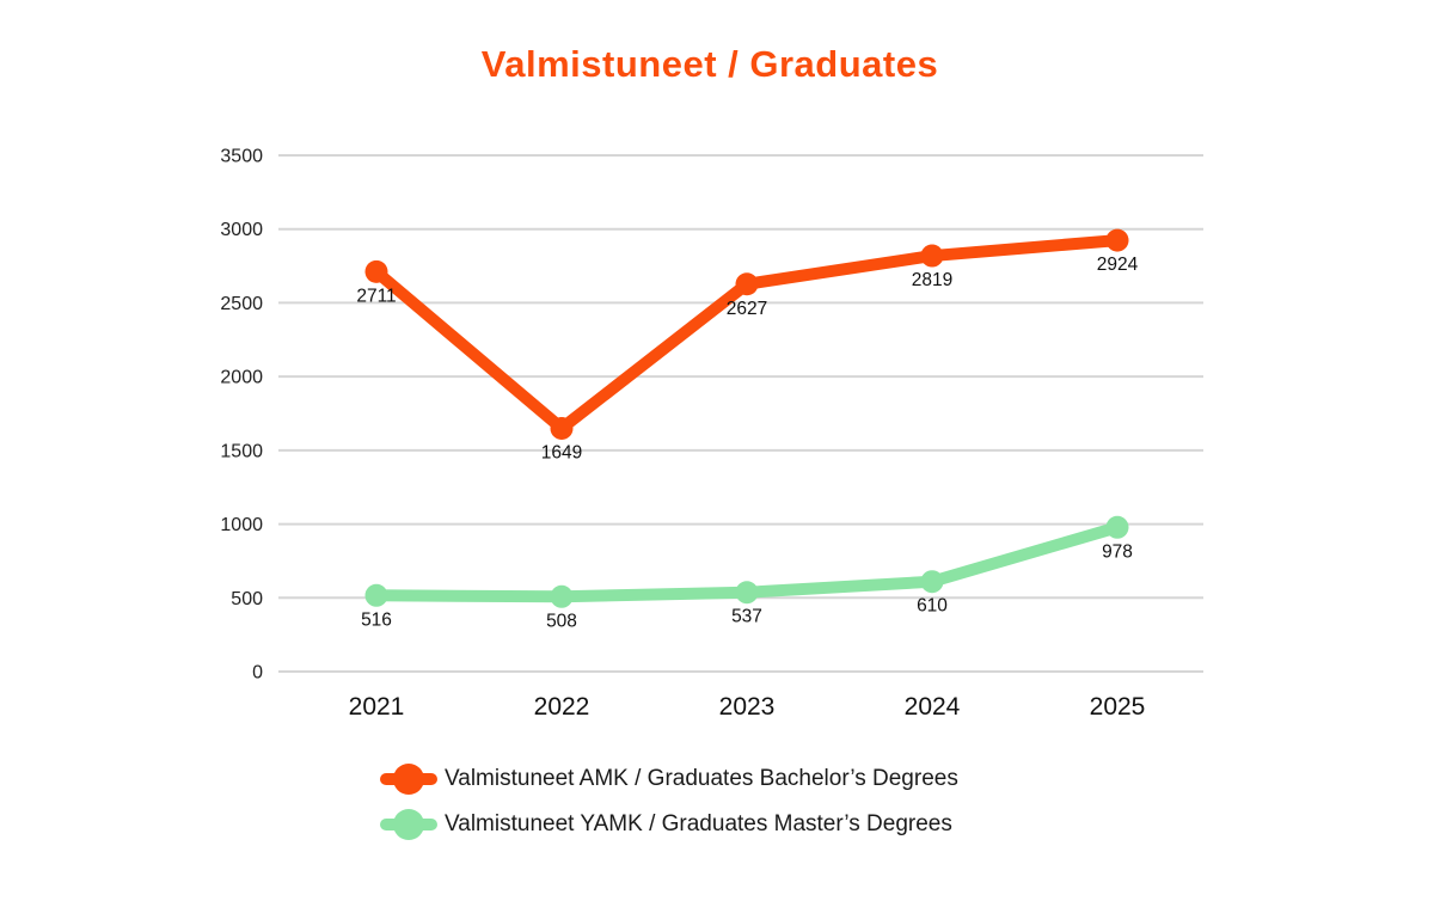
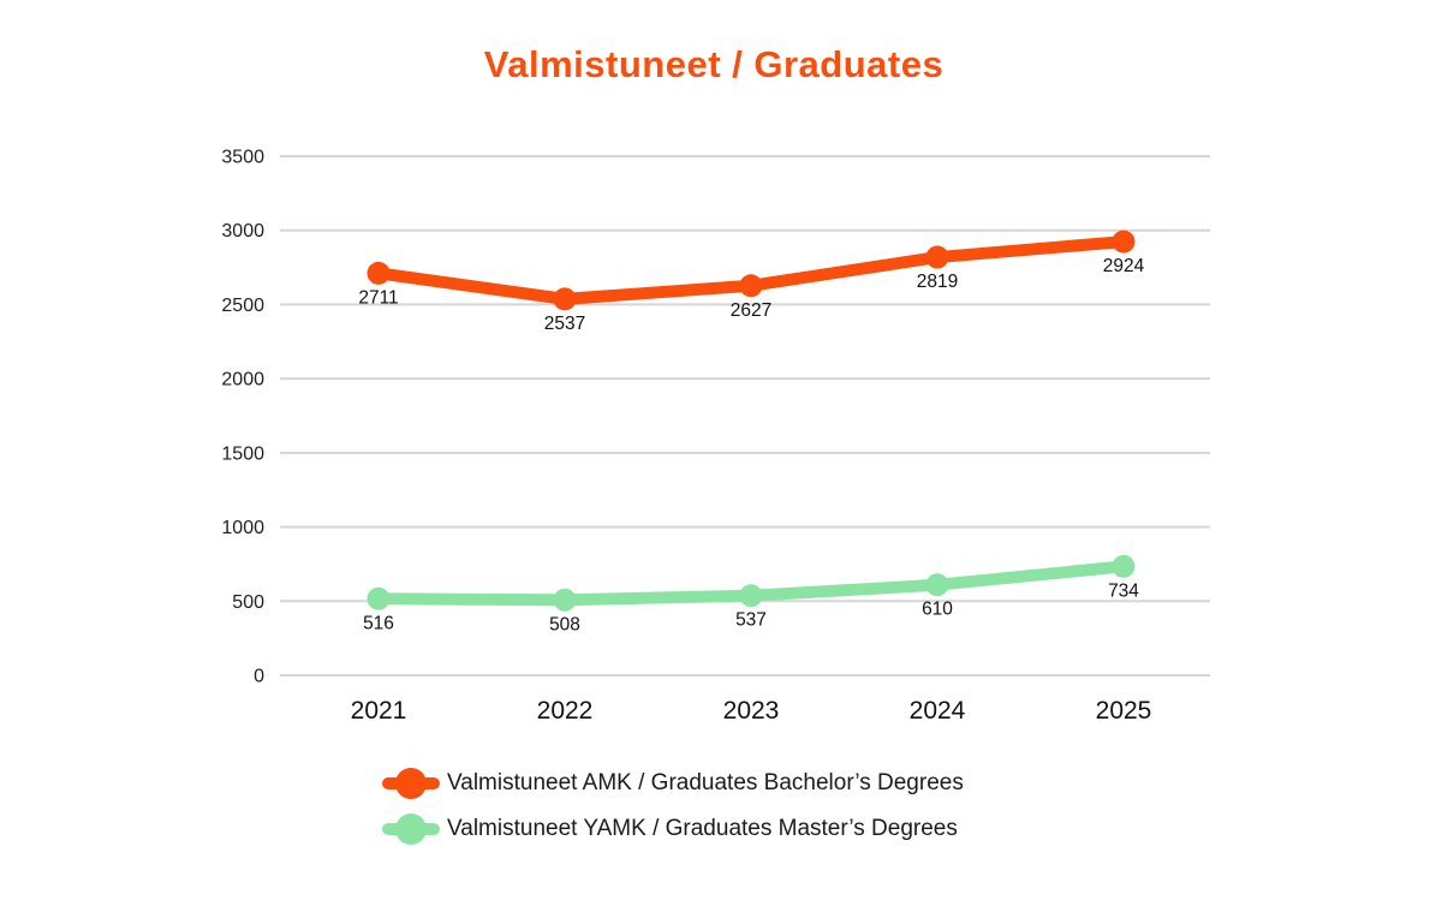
Valmistuneet AMK / Graduates Bachelor’s Degrees/2022: 1649 -> 2537
Valmistuneet YAMK / Graduates Master’s Degrees/2025: 978 -> 734
